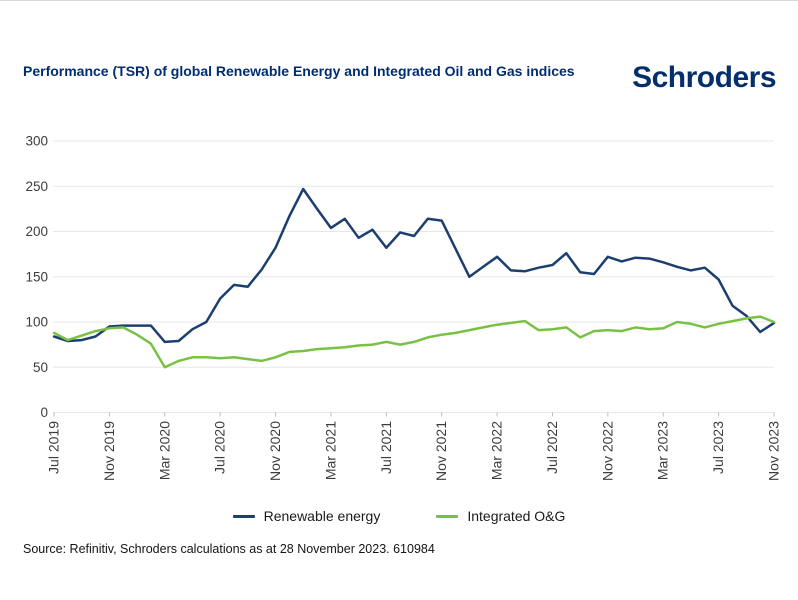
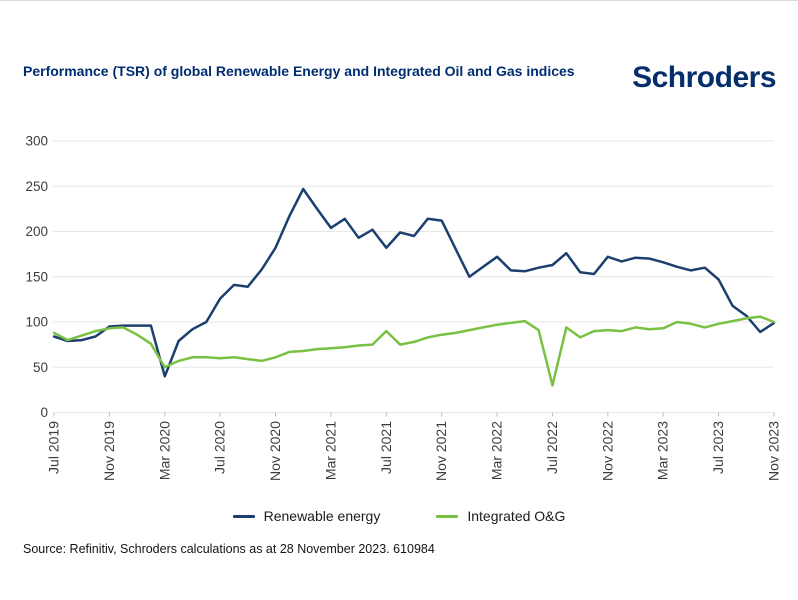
Renewable energy/Mar 2020: 80 -> 40
Integrated O&G/Jul 2021: 80 -> 90
Integrated O&G/Jul 2022: 90 -> 30
